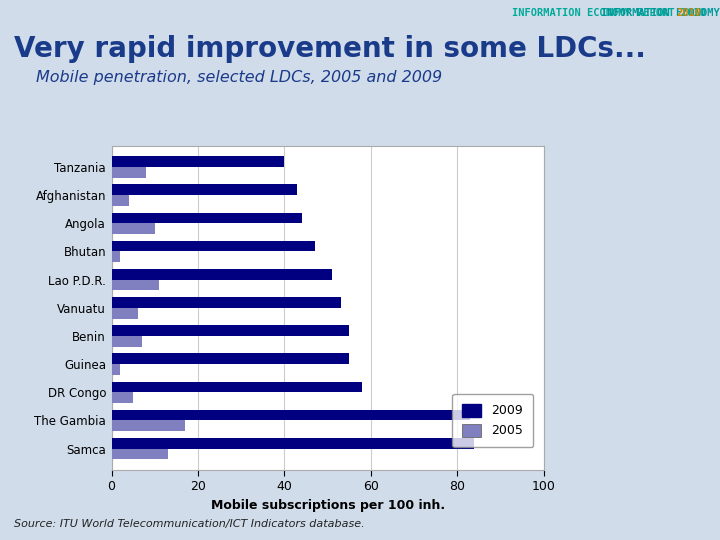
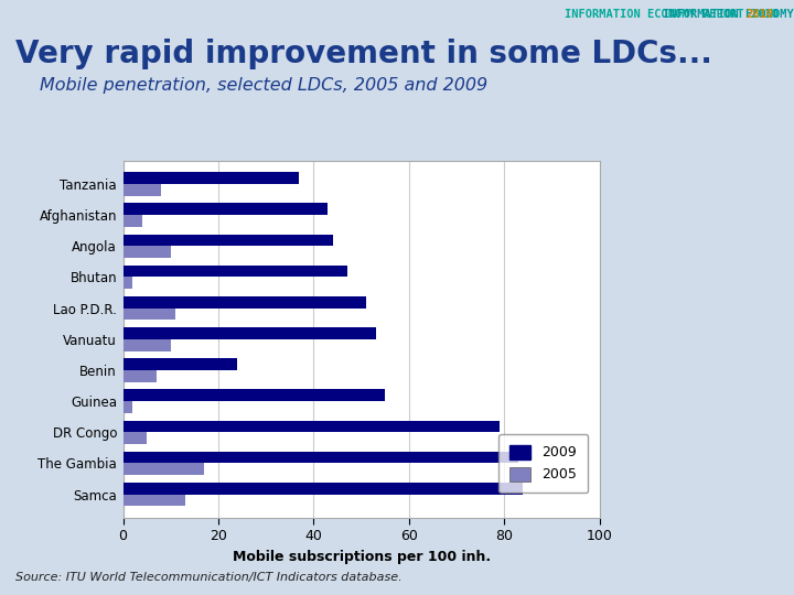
2009/Tanzania: 40 -> 37
2005/Vanuatu: 6 -> 10
2009/Benin: 55 -> 24
2009/DR Congo: 58 -> 79
